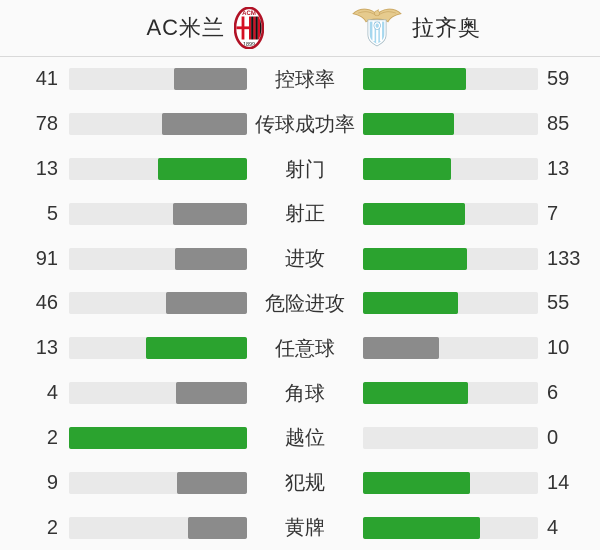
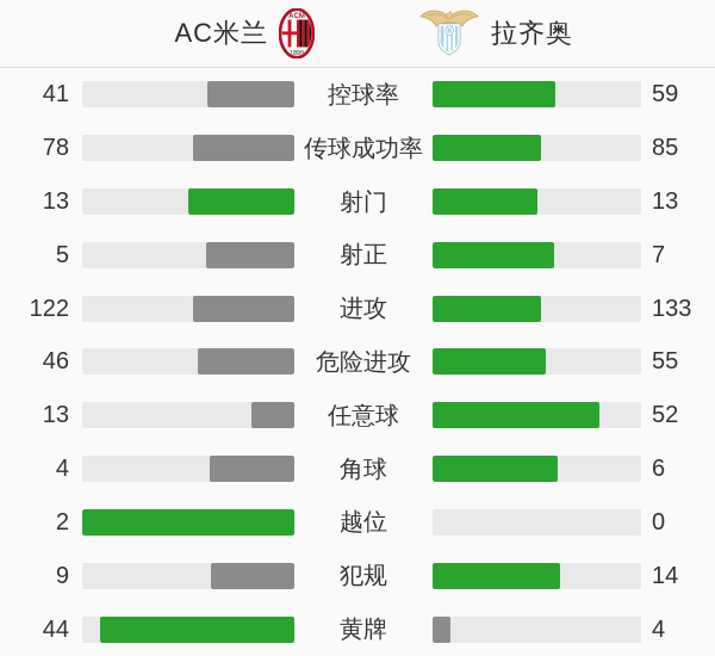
AC米兰/进攻: 91 -> 122
拉齐奥/任意球: 10 -> 52
AC米兰/黄牌: 2 -> 44
